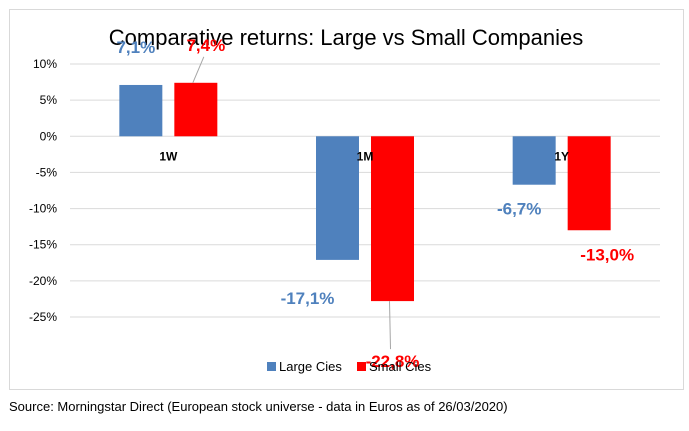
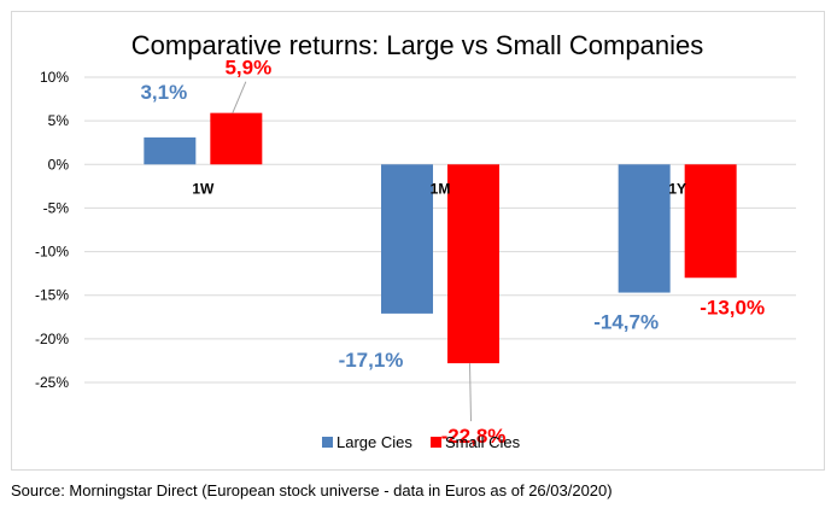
Large Cies/1W: 7,1% -> 3,1%
Small Cies/1W: 7,4% -> 5,9%
Large Cies/1Y: -6,7% -> -14,7%
